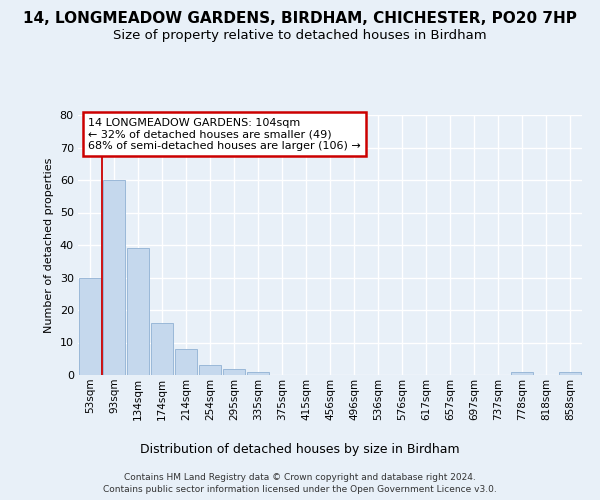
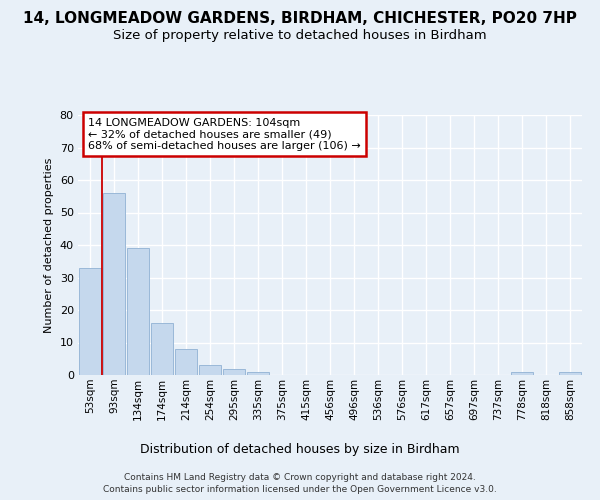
53sqm: 30 -> 33
93sqm: 60 -> 56
